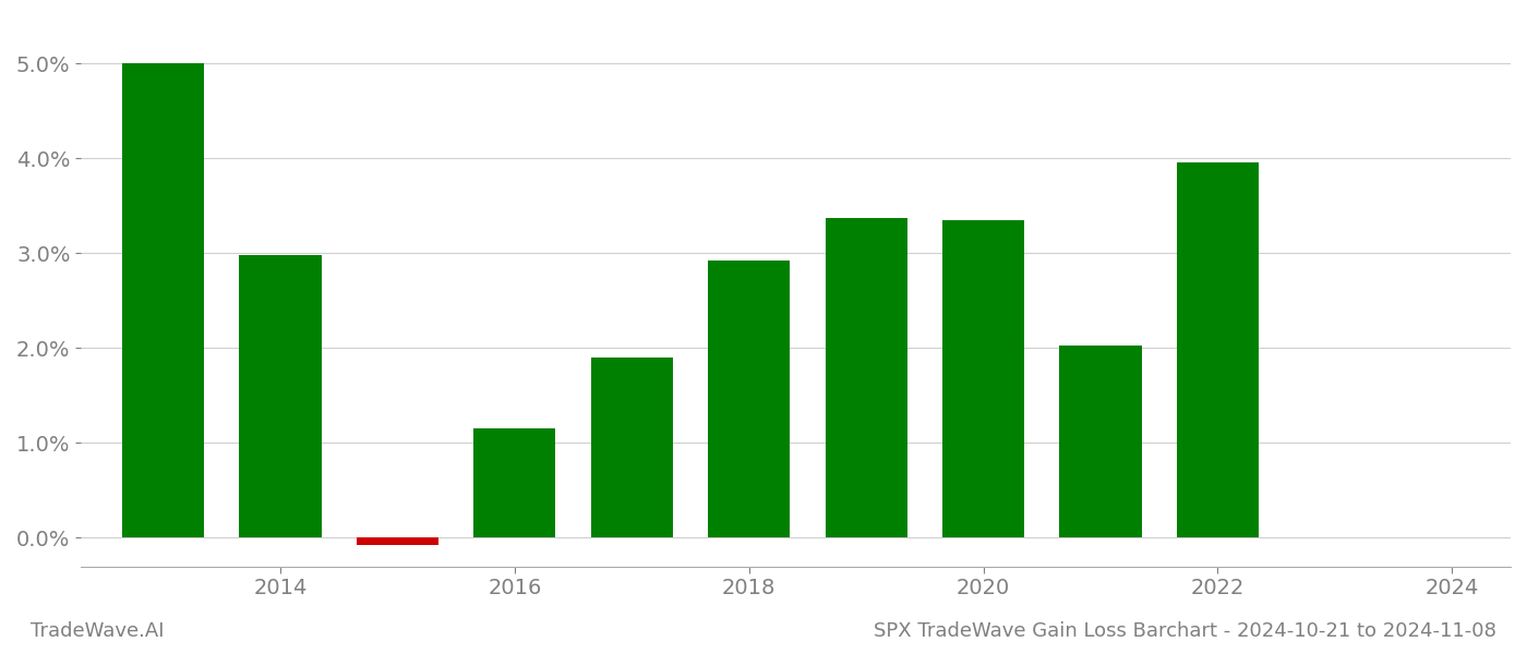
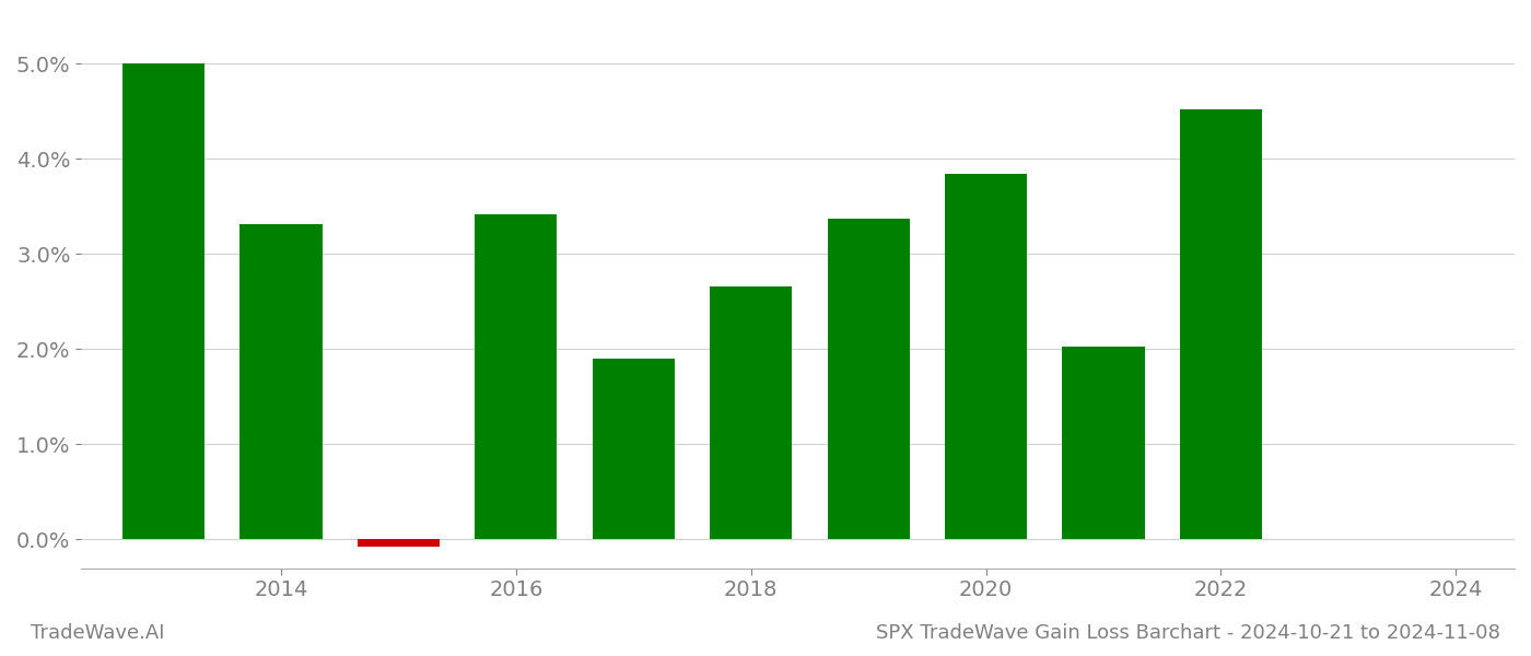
2014: 2.98% -> 3.32%
2016: 1.15% -> 3.42%
2018: 2.92% -> 2.66%
2020: 3.35% -> 3.84%
2022: 3.96% -> 4.52%
